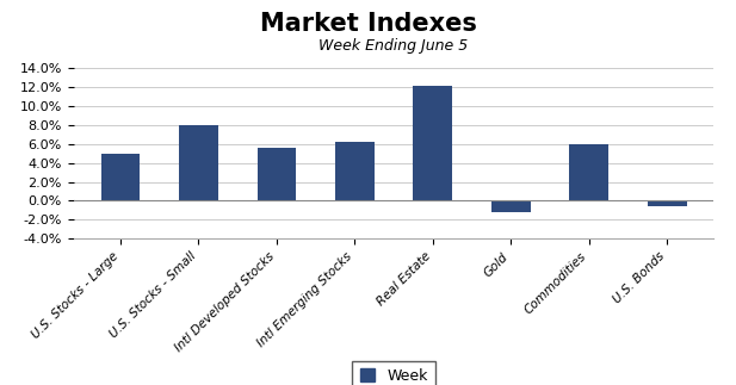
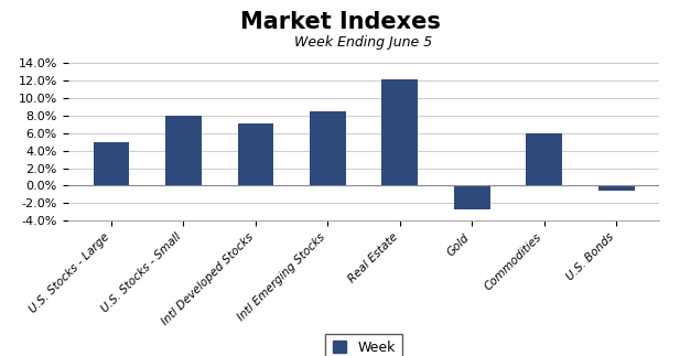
Intl Developed Stocks: 5.6% -> 7.1%
Intl Emerging Stocks: 6.2% -> 8.5%
Gold: -1.2% -> -2.7%
